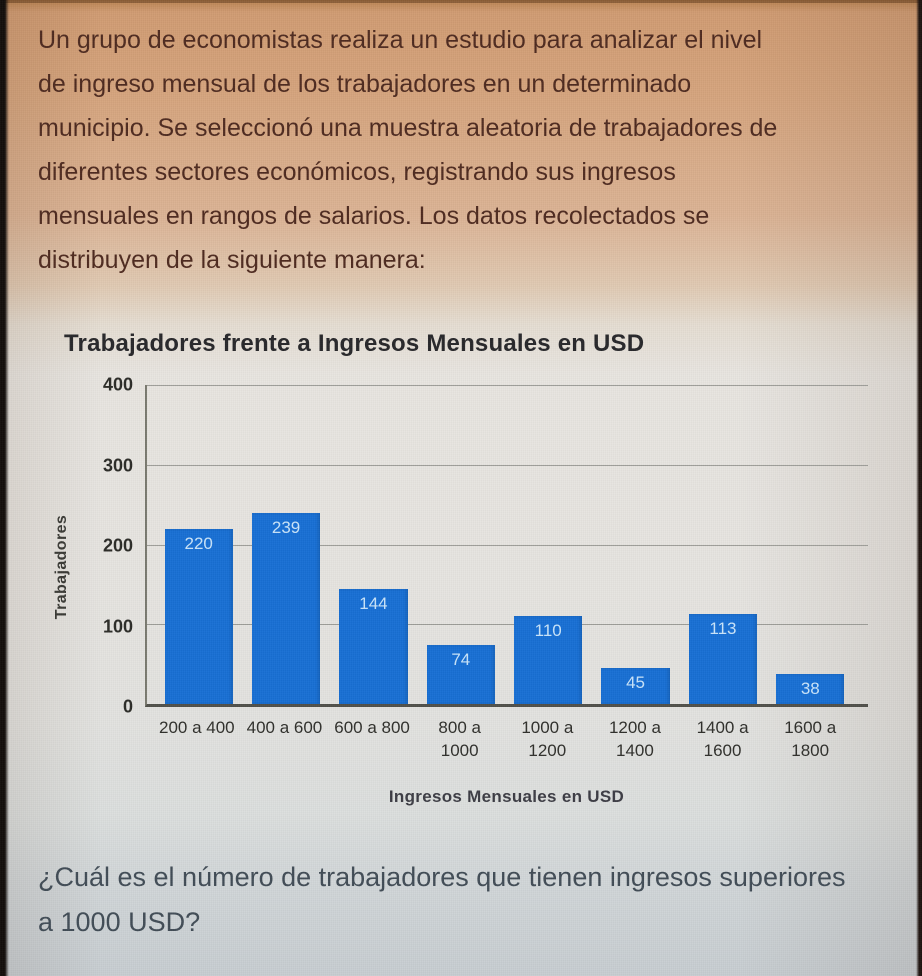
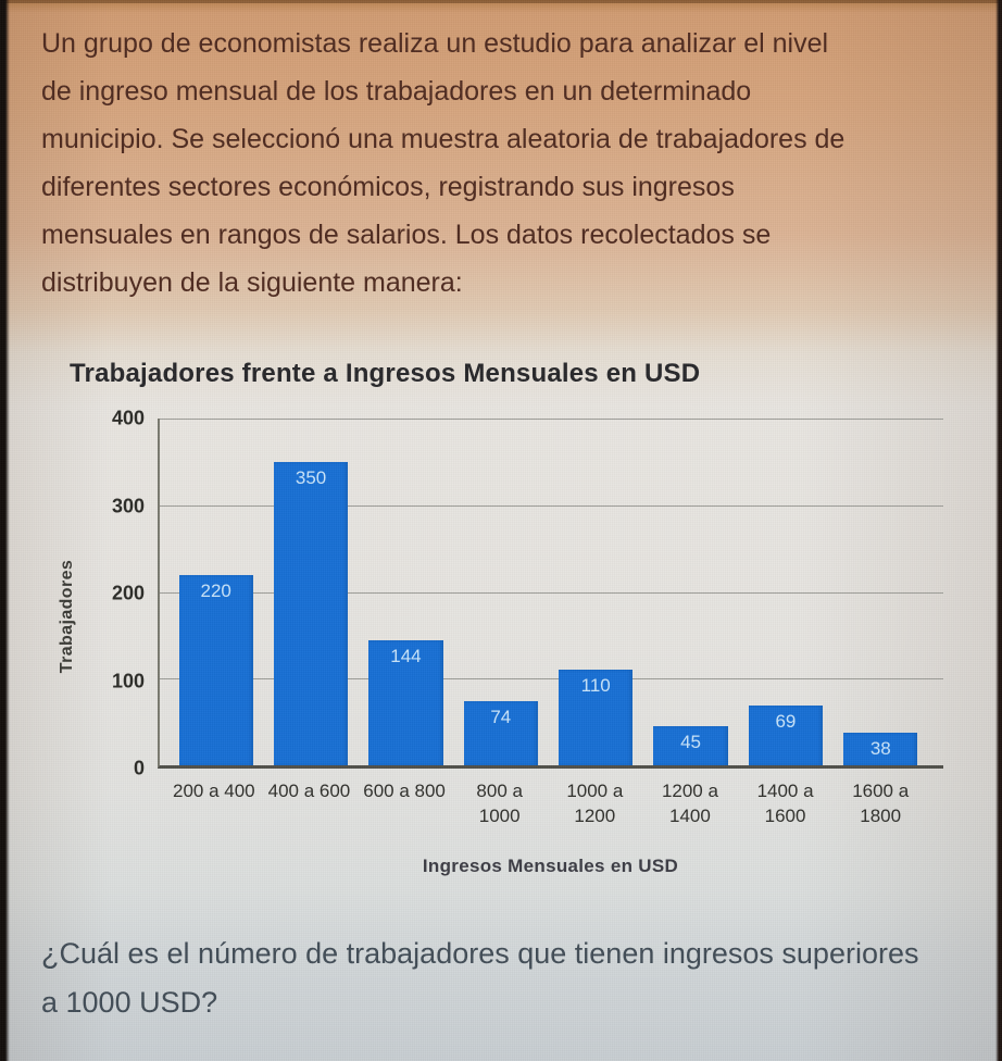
400 a 600: 239 -> 350
1400 a 1600: 113 -> 69
